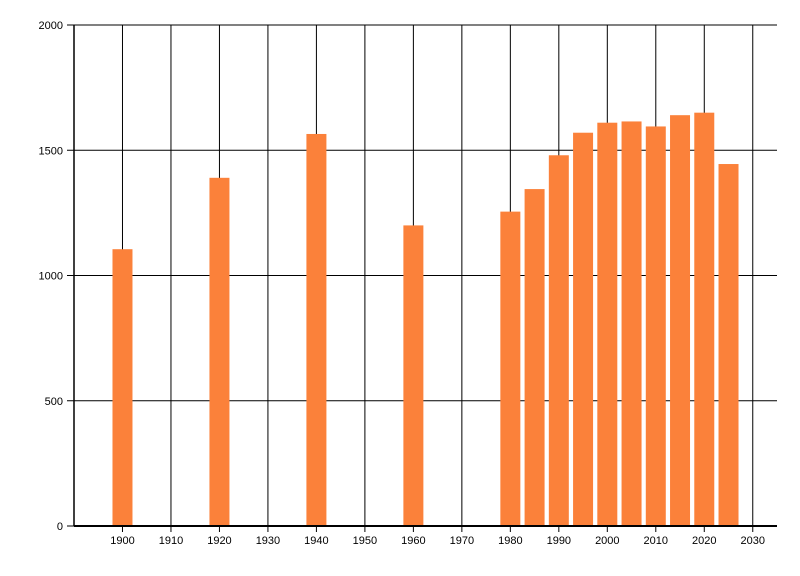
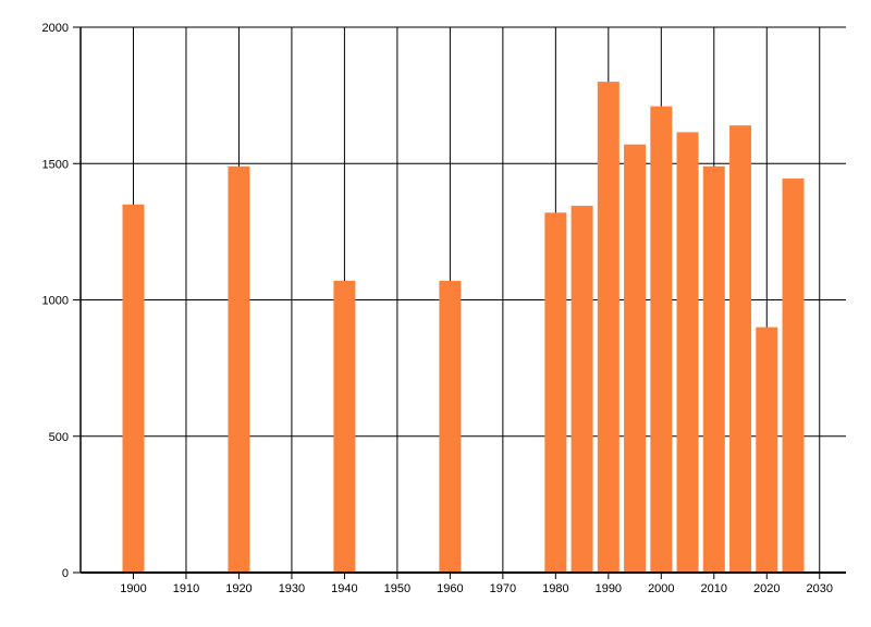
1900: 1100 -> 1350
1920: 1390 -> 1490
1940: 1560 -> 1070
1960: 1200 -> 1070
1980: 1260 -> 1320
1990: 1480 -> 1800
2000: 1610 -> 1710
2010: 1600 -> 1490
2020: 1650 -> 900
